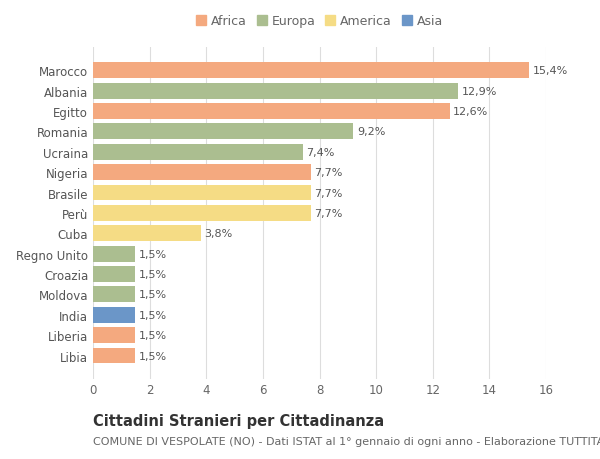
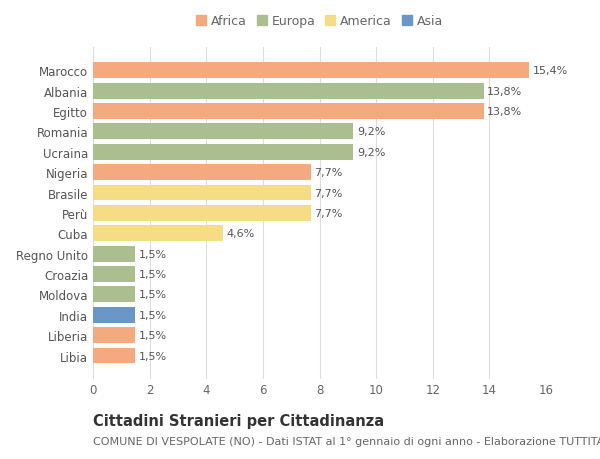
Albania: 12,9% -> 13,8%
Egitto: 12,6% -> 13,8%
Ucraina: 7,4% -> 9,2%
Cuba: 3,8% -> 4,6%
